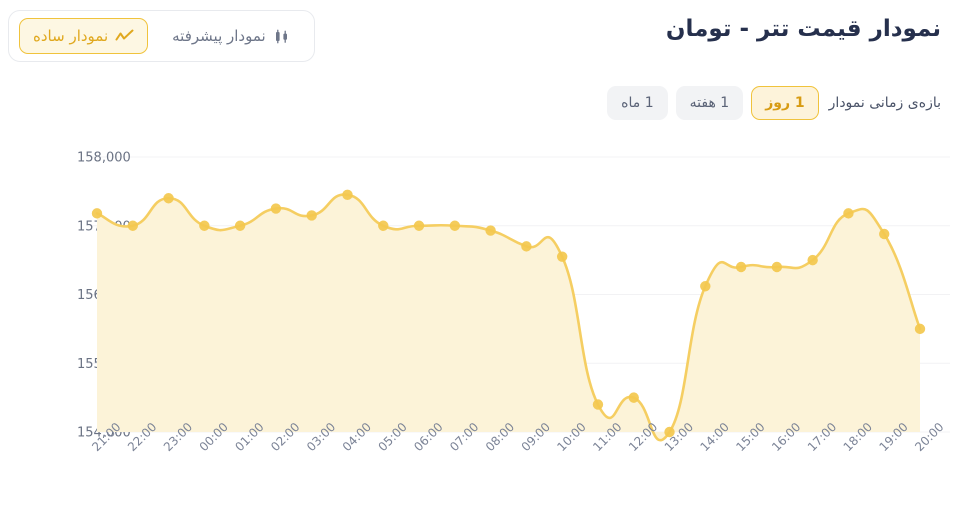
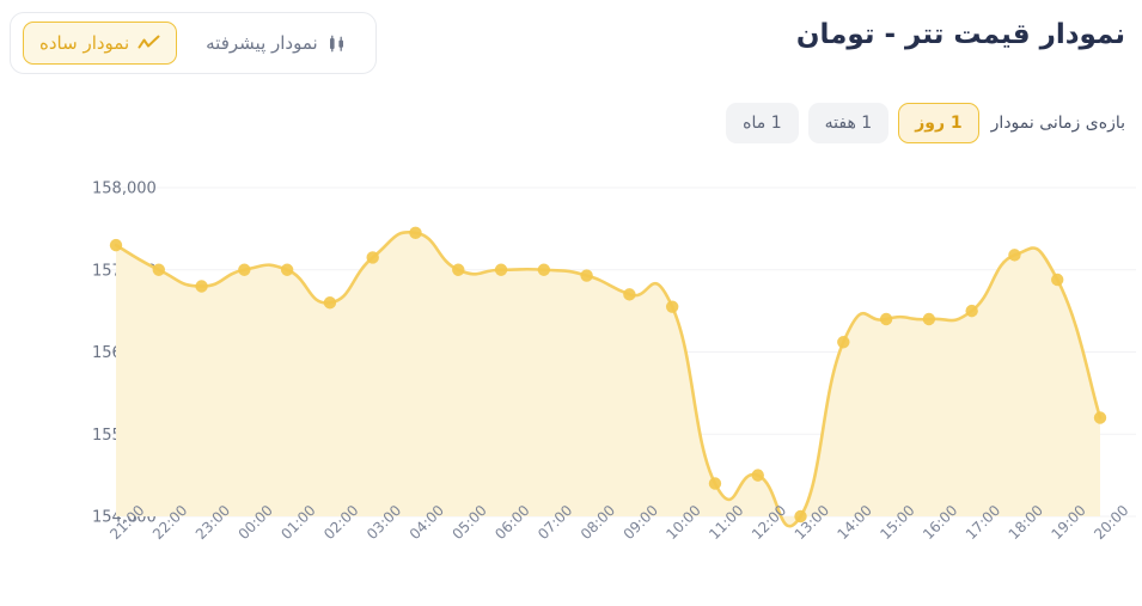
21:00: 157200 -> 157300
23:00: 157400 -> 156800
02:00: 157200 -> 156600
20:00: 155500 -> 155200
